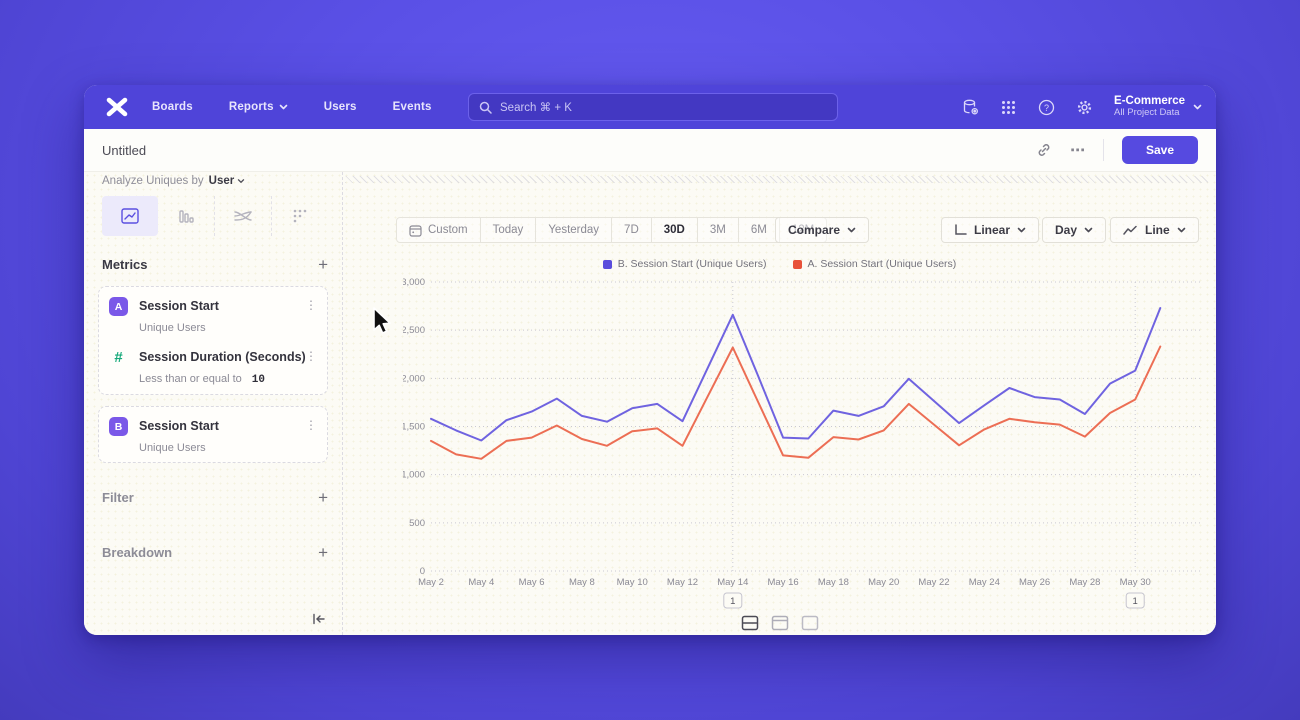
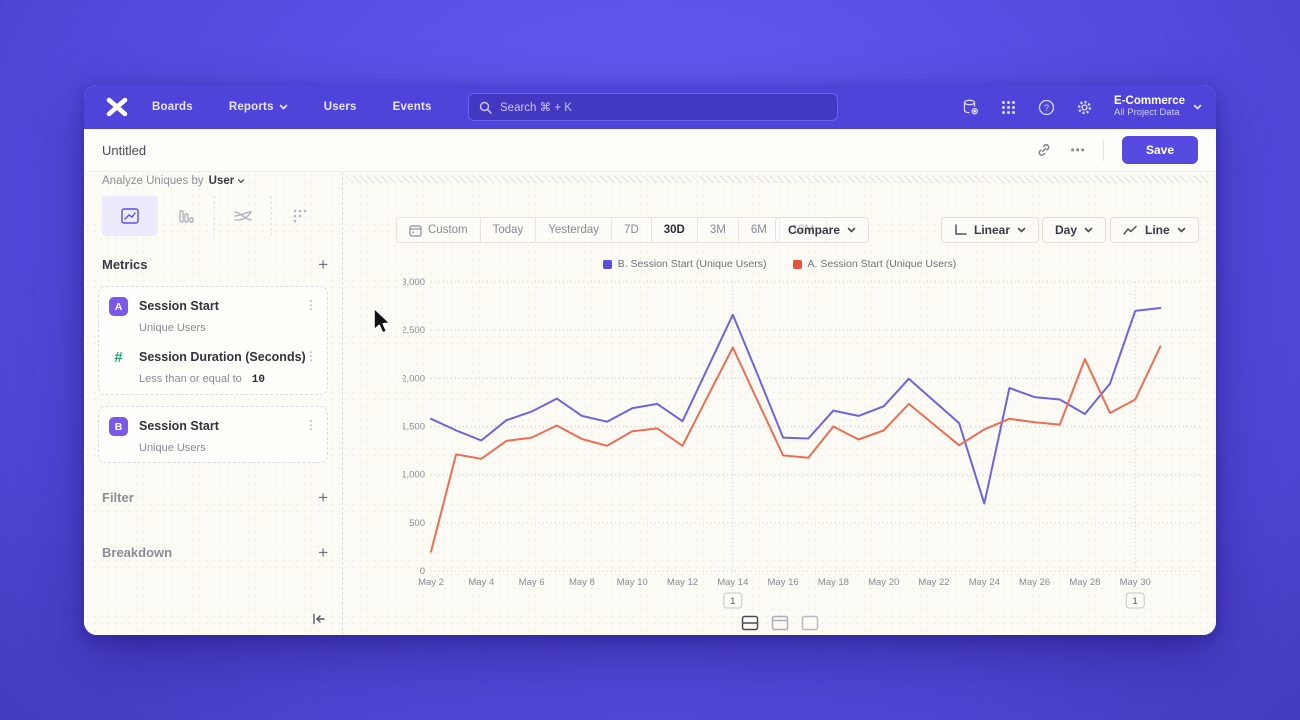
A. Session Start (Unique Users)/May 2: 1400 -> 200
A. Session Start (Unique Users)/May 18: 1400 -> 1500
B. Session Start (Unique Users)/May 24: 1700 -> 700
A. Session Start (Unique Users)/May 28: 1400 -> 2200
B. Session Start (Unique Users)/May 30: 2100 -> 2700
